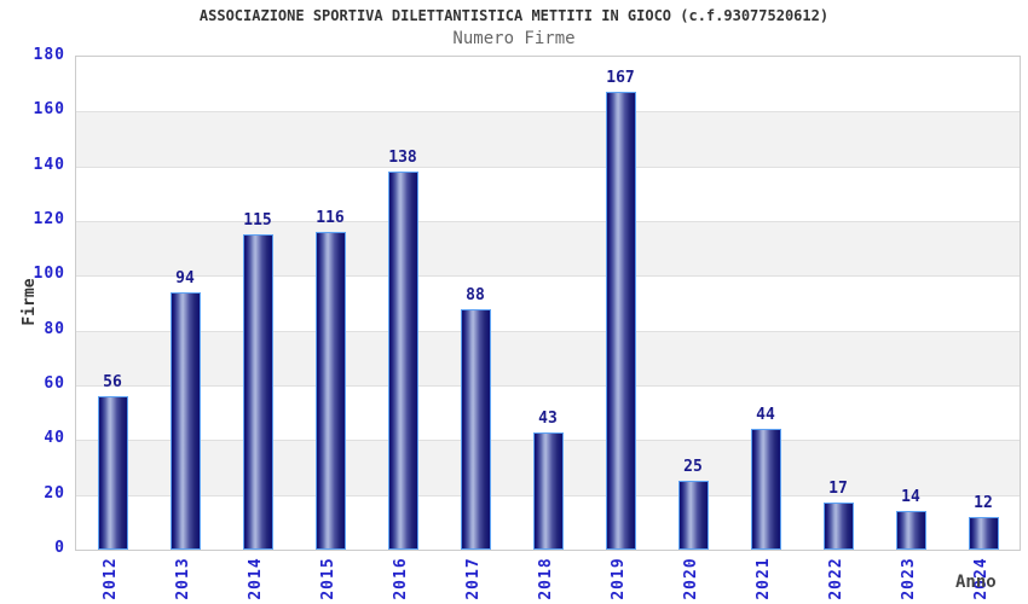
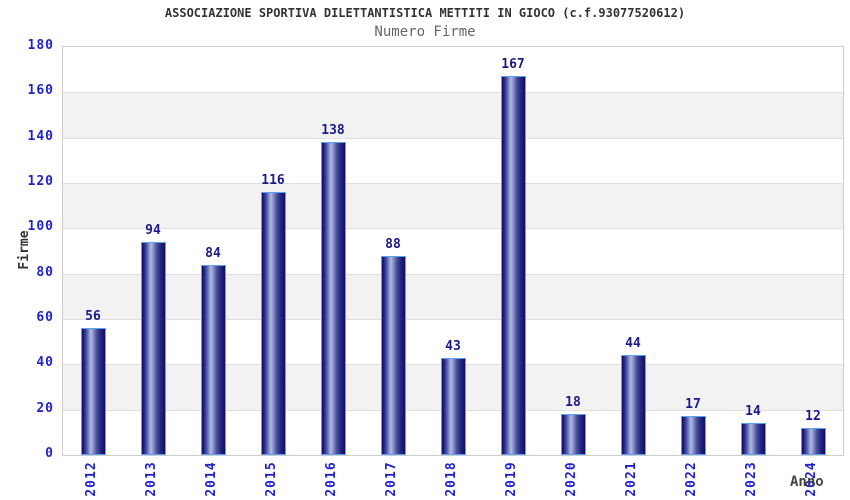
2014: 115 -> 84
2020: 25 -> 18
